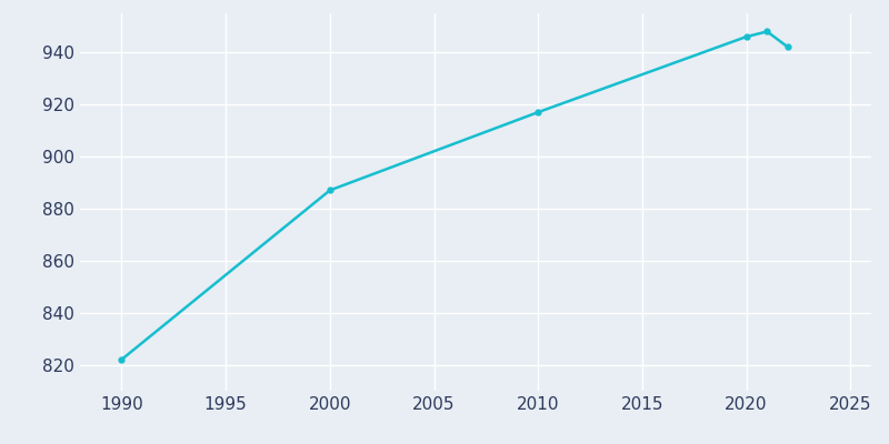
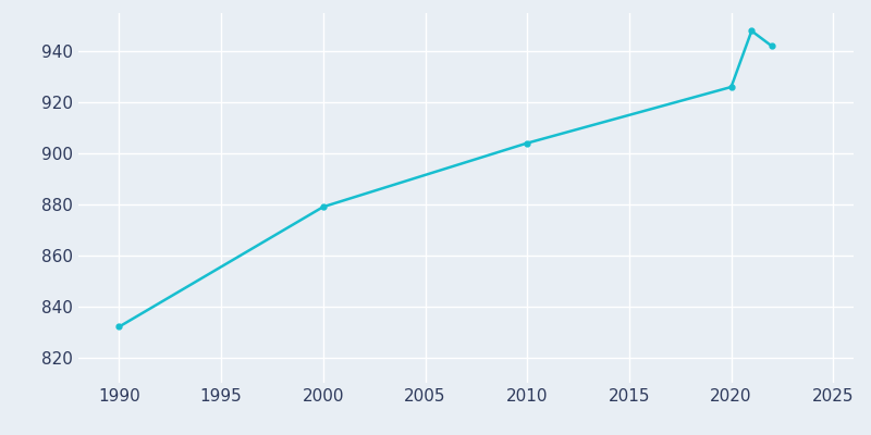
1990: 822 -> 832
2000: 887 -> 879
2010: 917 -> 904
2020: 946 -> 926
